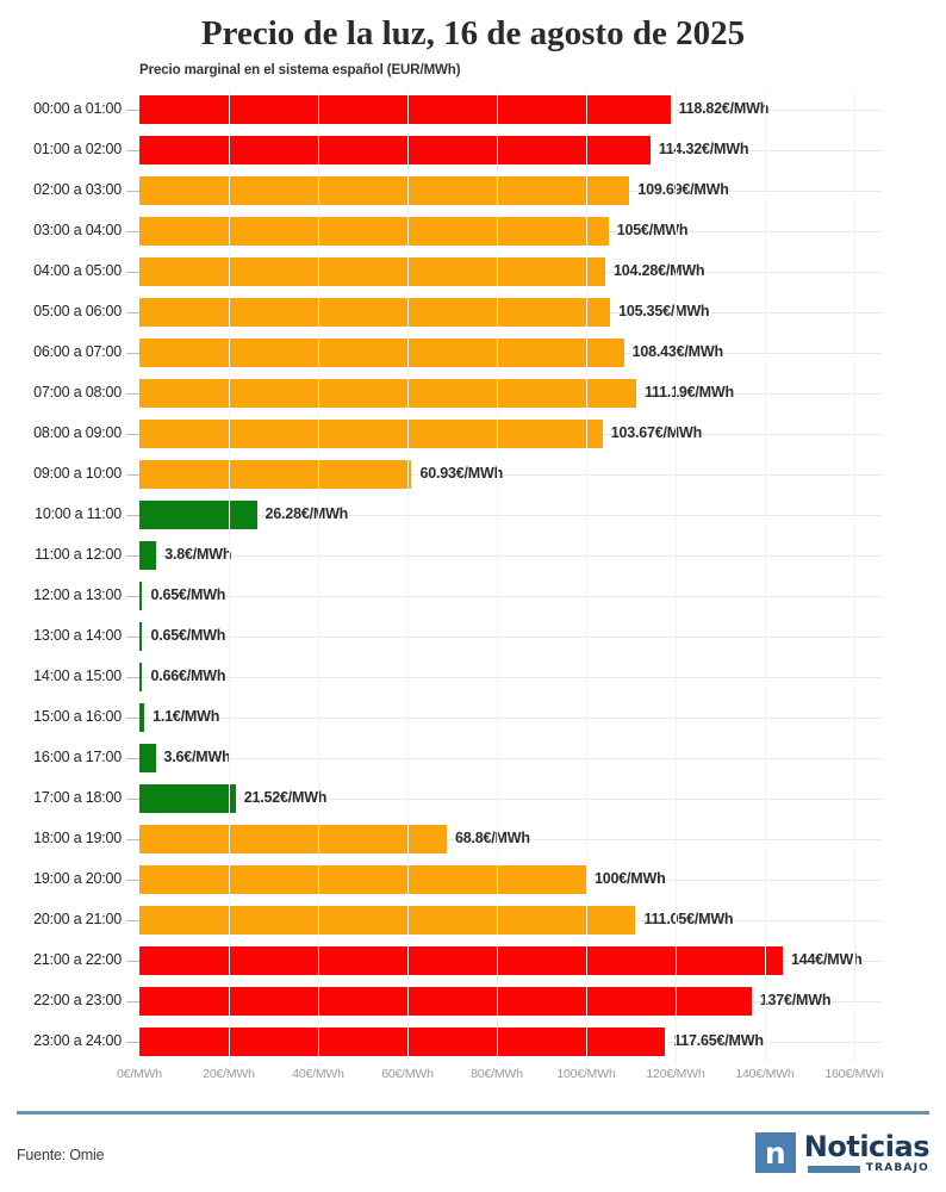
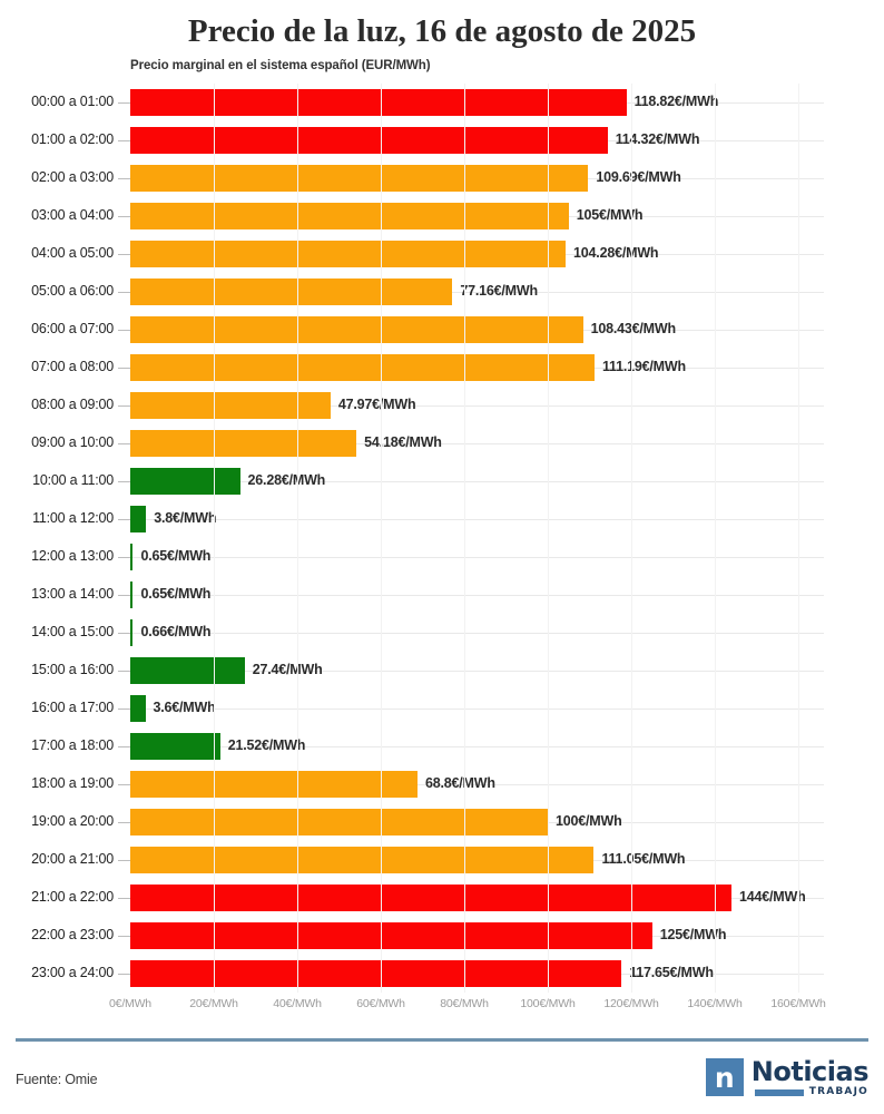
05:00 a 06:00: 105.35 -> 77.16
08:00 a 09:00: 103.67 -> 47.97
09:00 a 10:00: 60.93 -> 54.18
15:00 a 16:00: 1.1 -> 27.4
22:00 a 23:00: 137 -> 125
